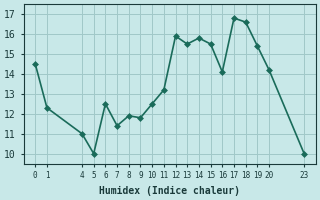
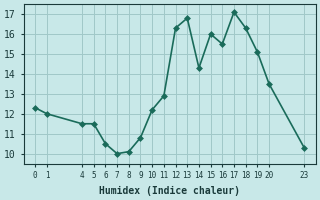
0: 14.5 -> 12.3
1: 12.3 -> 12.0
4: 11.0 -> 11.5
5: 10.0 -> 11.5
6: 12.5 -> 10.5
7: 11.4 -> 10.0
8: 11.9 -> 10.1
9: 11.8 -> 10.8
10: 12.5 -> 12.2
11: 13.2 -> 12.9
12: 15.9 -> 16.3
13: 15.5 -> 16.8
14: 15.8 -> 14.3
15: 15.5 -> 16.0
16: 14.1 -> 15.5
17: 16.8 -> 17.1
18: 16.6 -> 16.3
19: 15.4 -> 15.1
20: 14.2 -> 13.5
23: 10.0 -> 10.3
